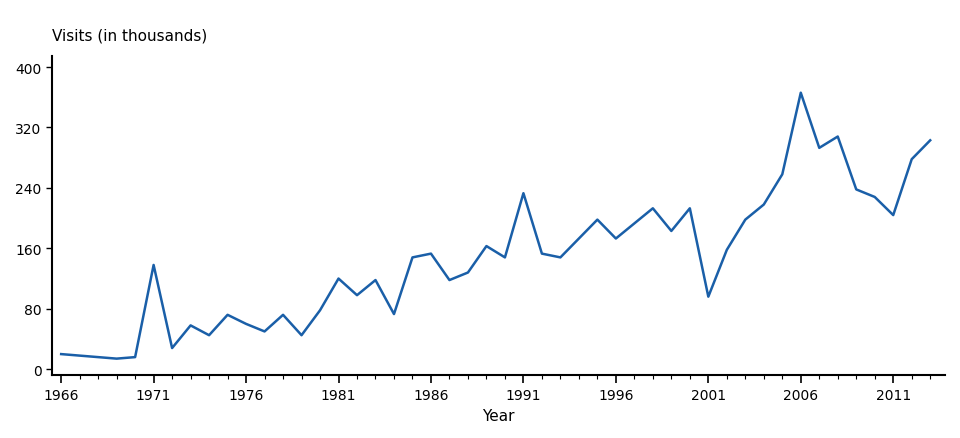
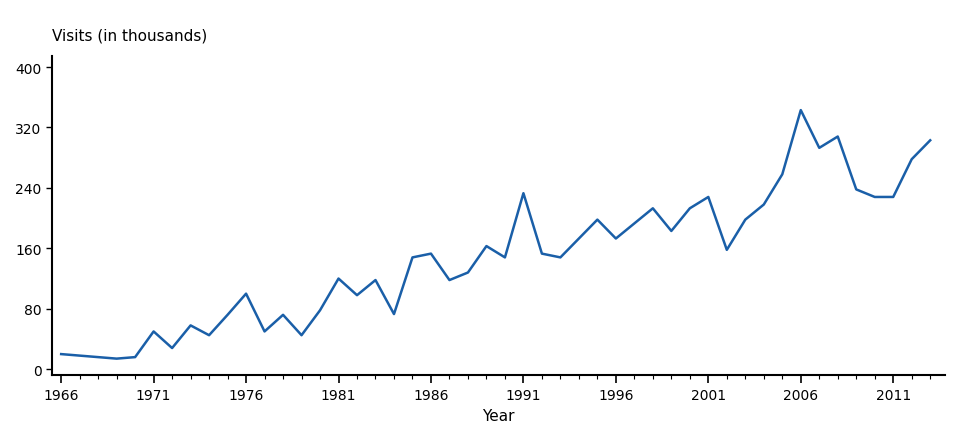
1971: 138 -> 50
1976: 60 -> 100
2001: 96 -> 228
2006: 366 -> 343
2011: 204 -> 228
